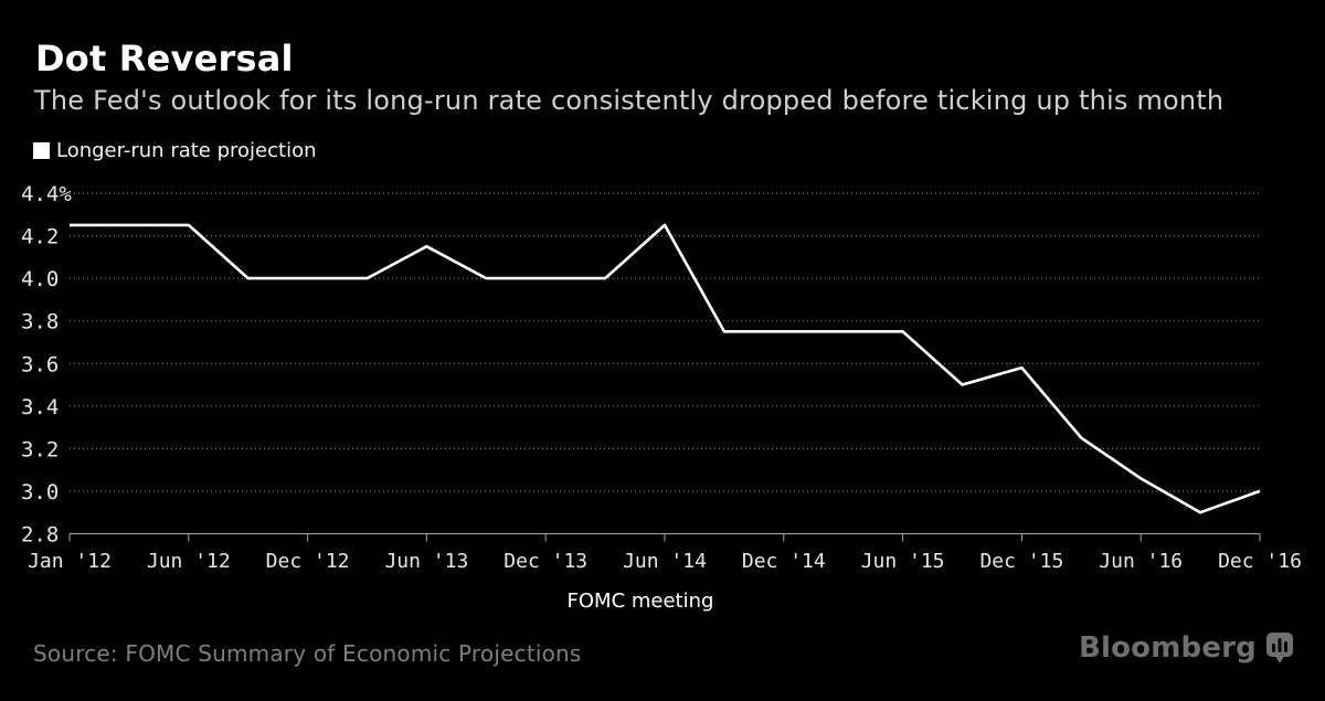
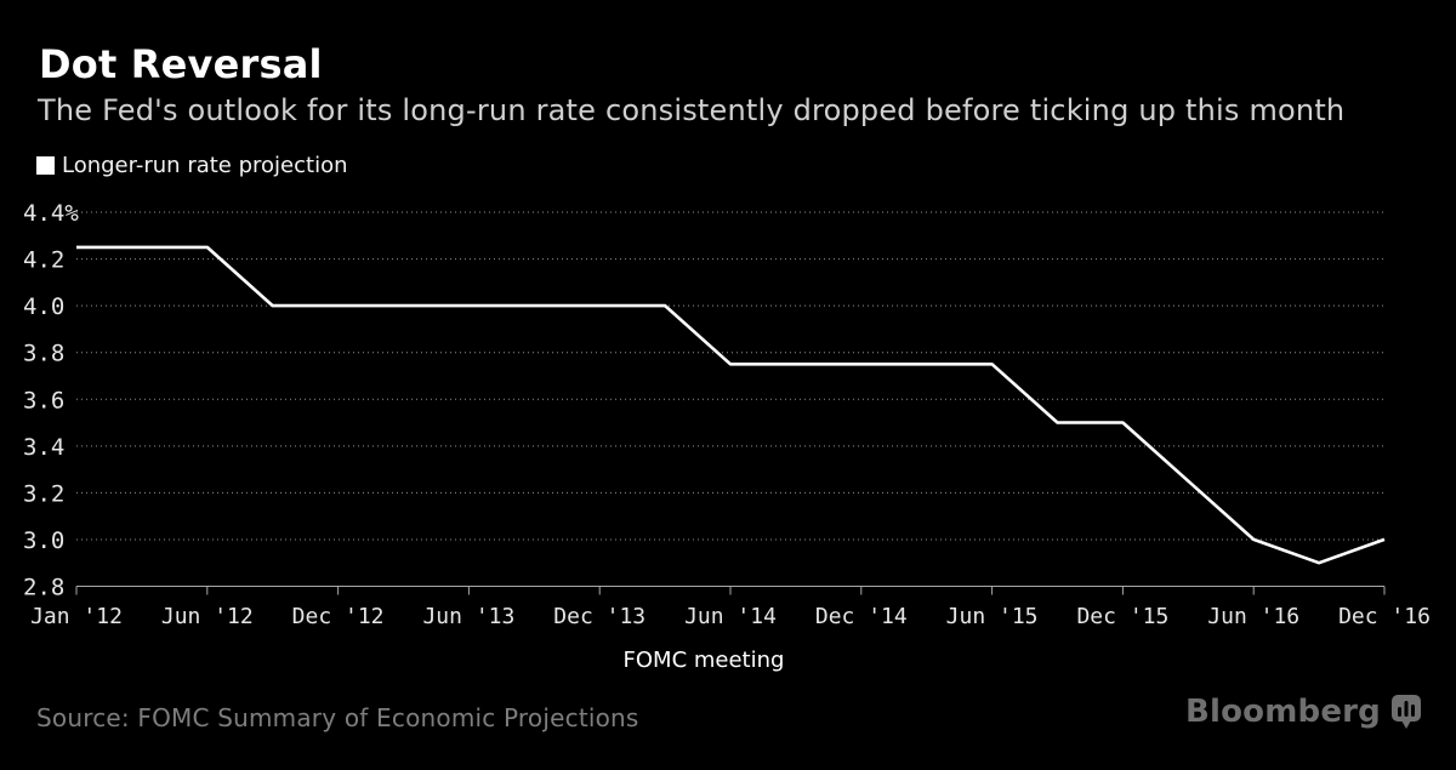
Jun '13: 4.15% -> 4.00%
Jun '14: 4.25% -> 3.75%
Dec '15: 3.58% -> 3.50%
Jun '16: 3.06% -> 3.00%
